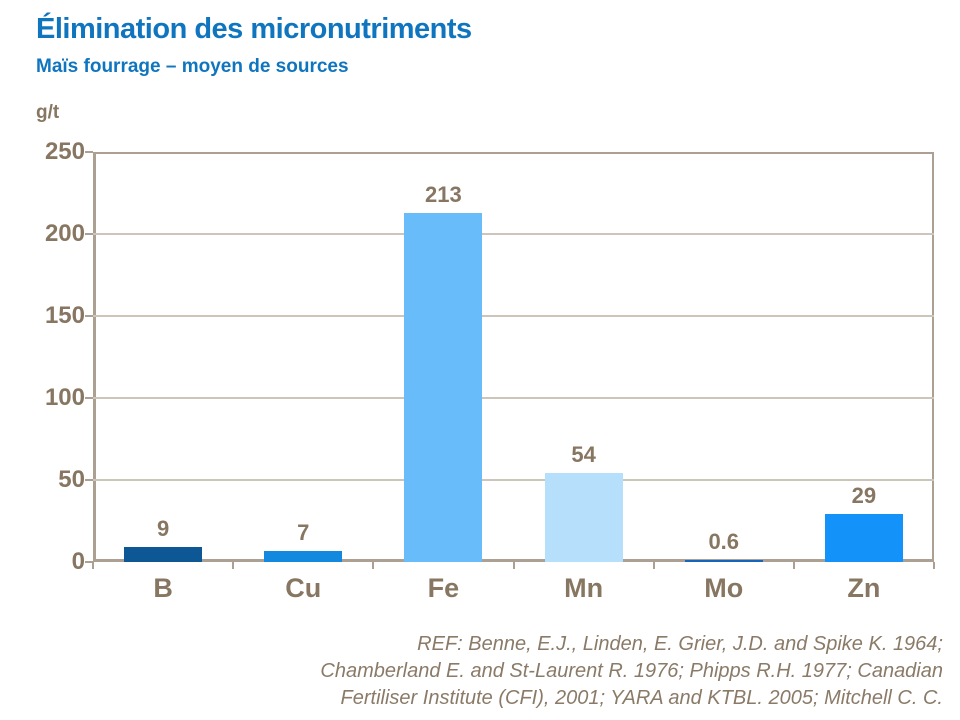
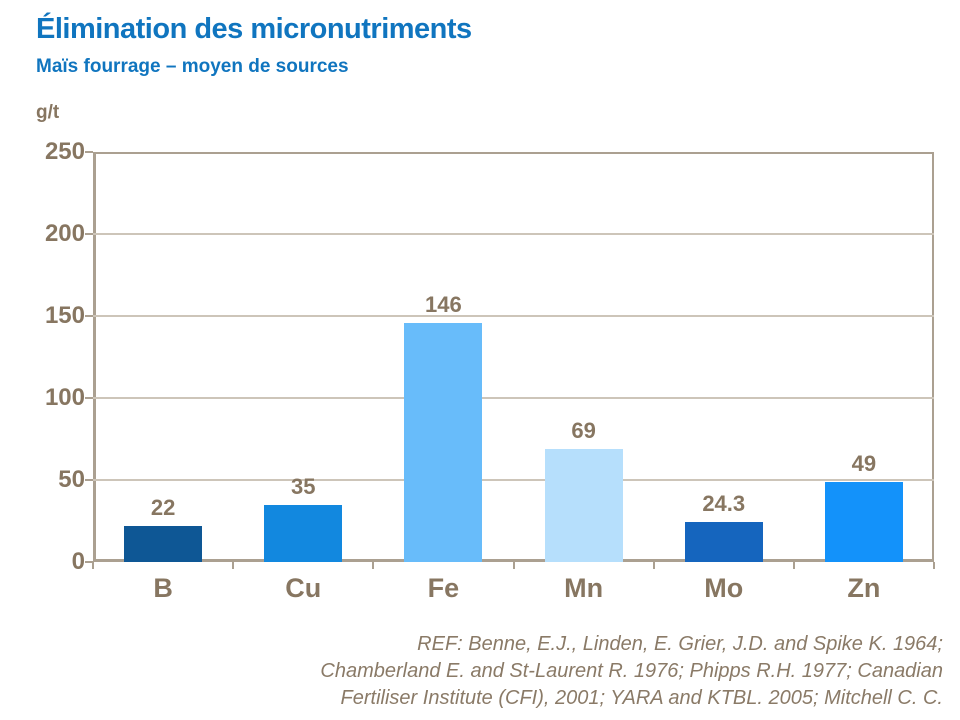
B: 9 -> 22
Cu: 7 -> 35
Fe: 213 -> 146
Mn: 54 -> 69
Mo: 0.6 -> 24.3
Zn: 29 -> 49
